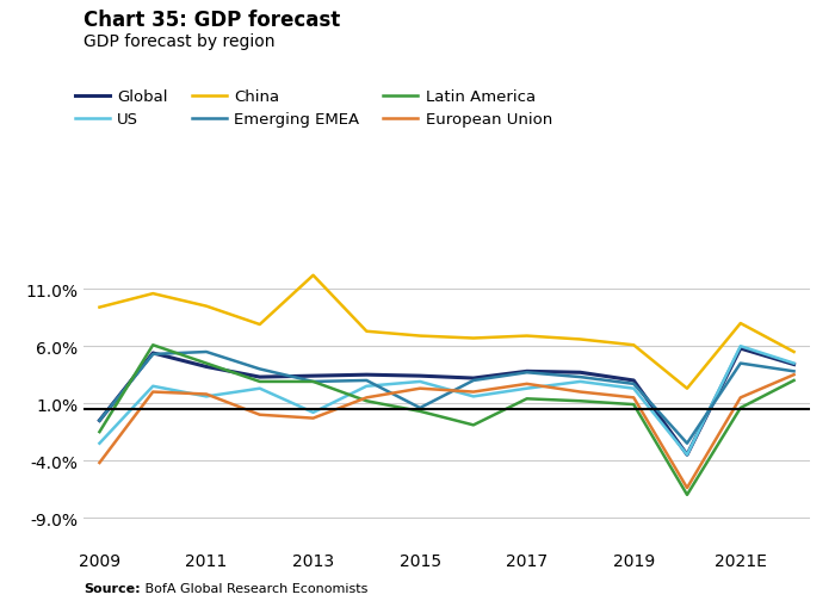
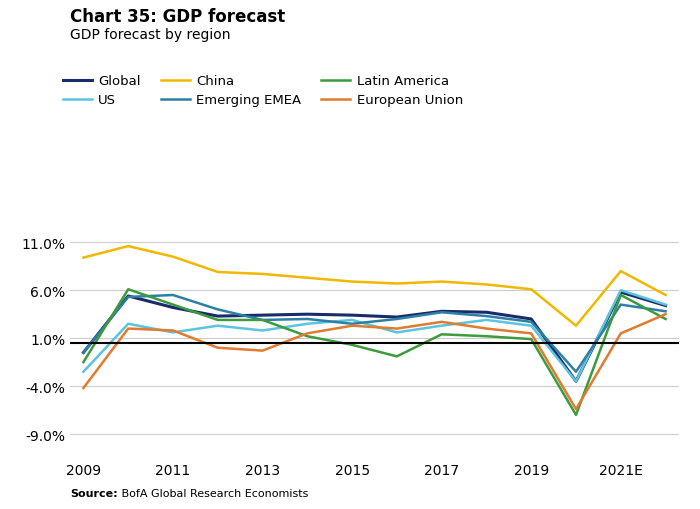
US/2013: 0.2% -> 1.8%
China/2013: 12.2% -> 7.7%
Emerging EMEA/2015: 0.6% -> 2.5%
Latin America/2021E: 0.6% -> 5.5%
